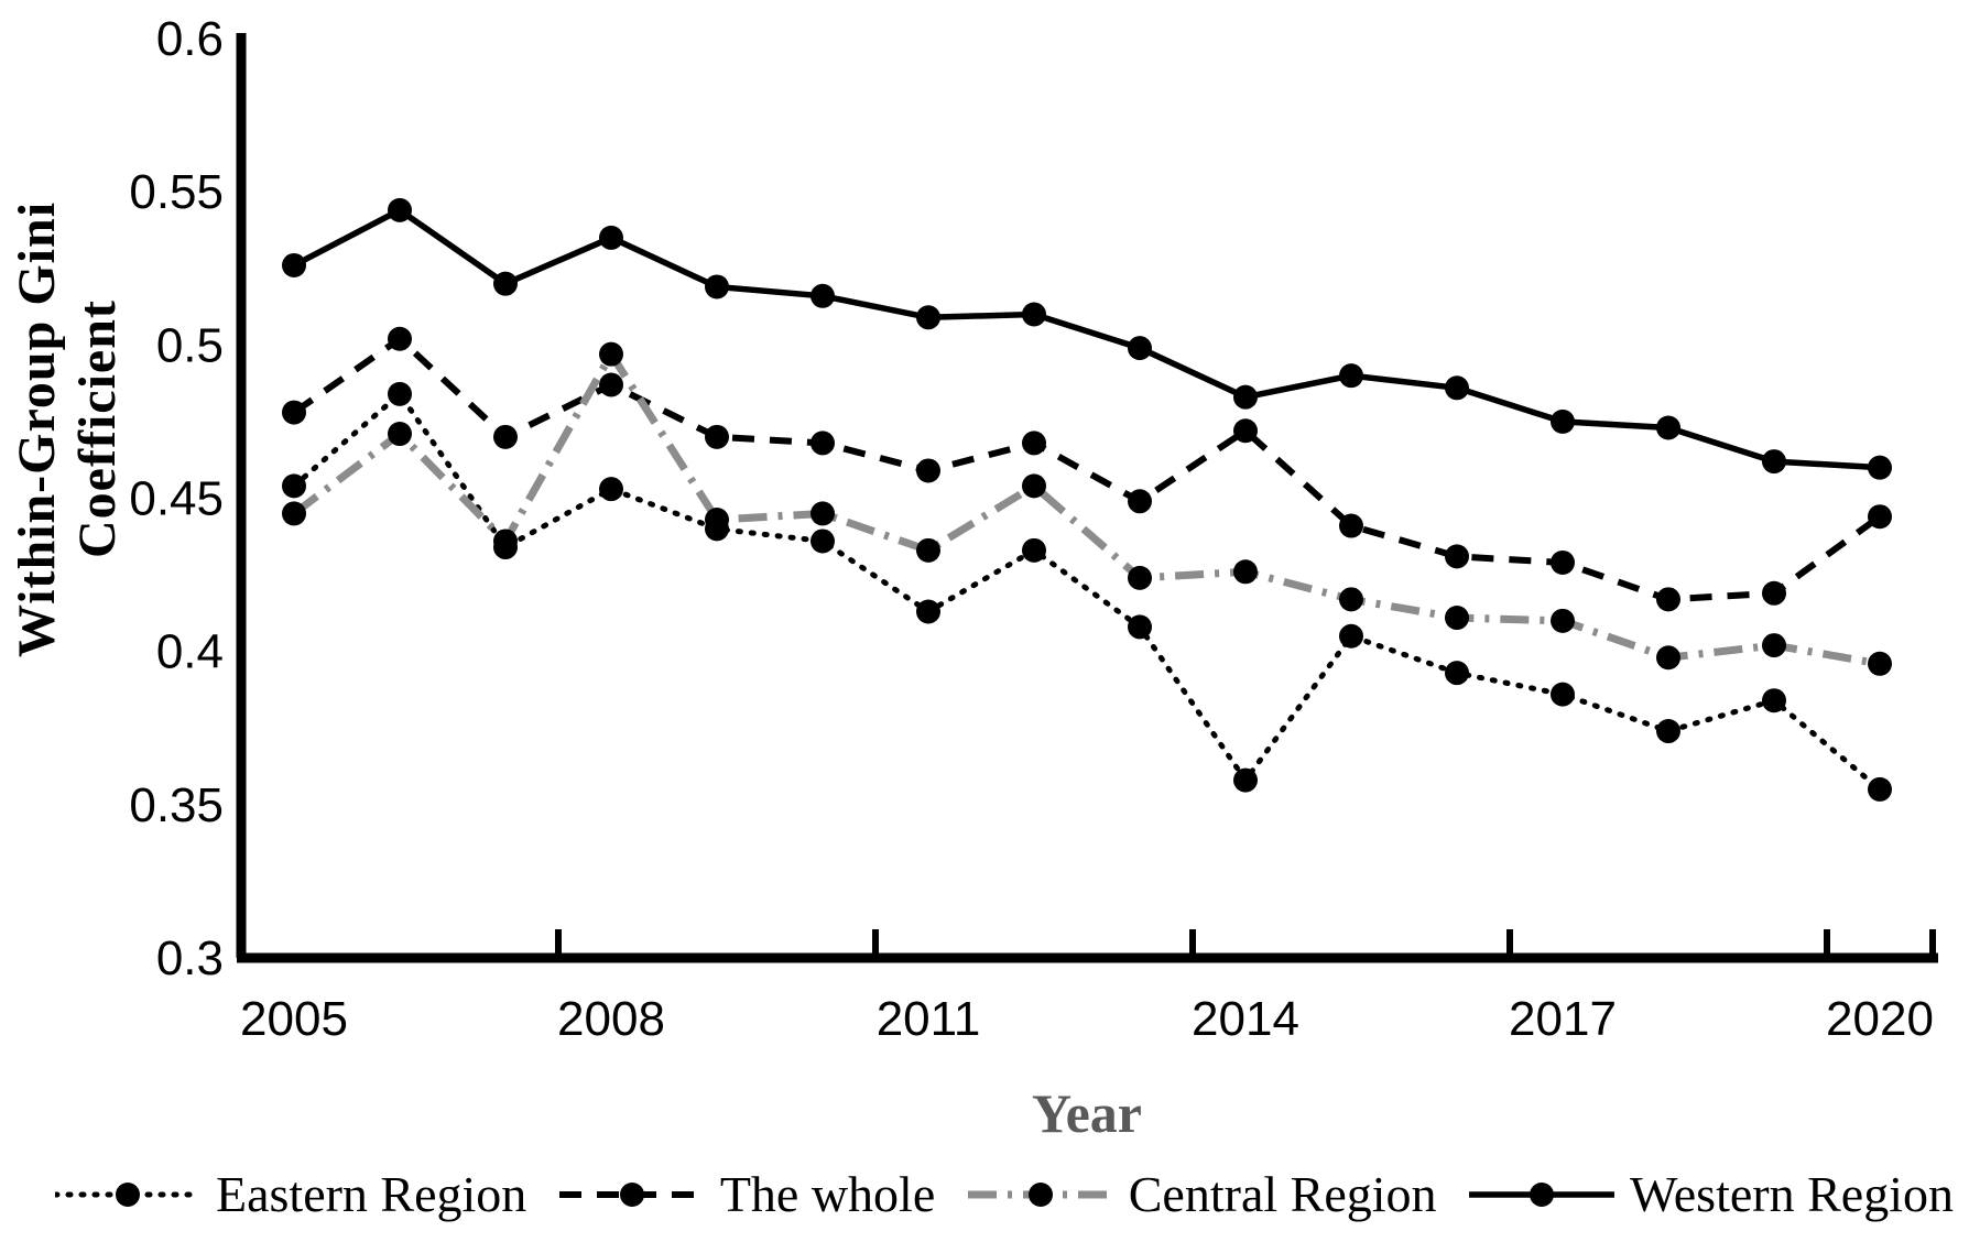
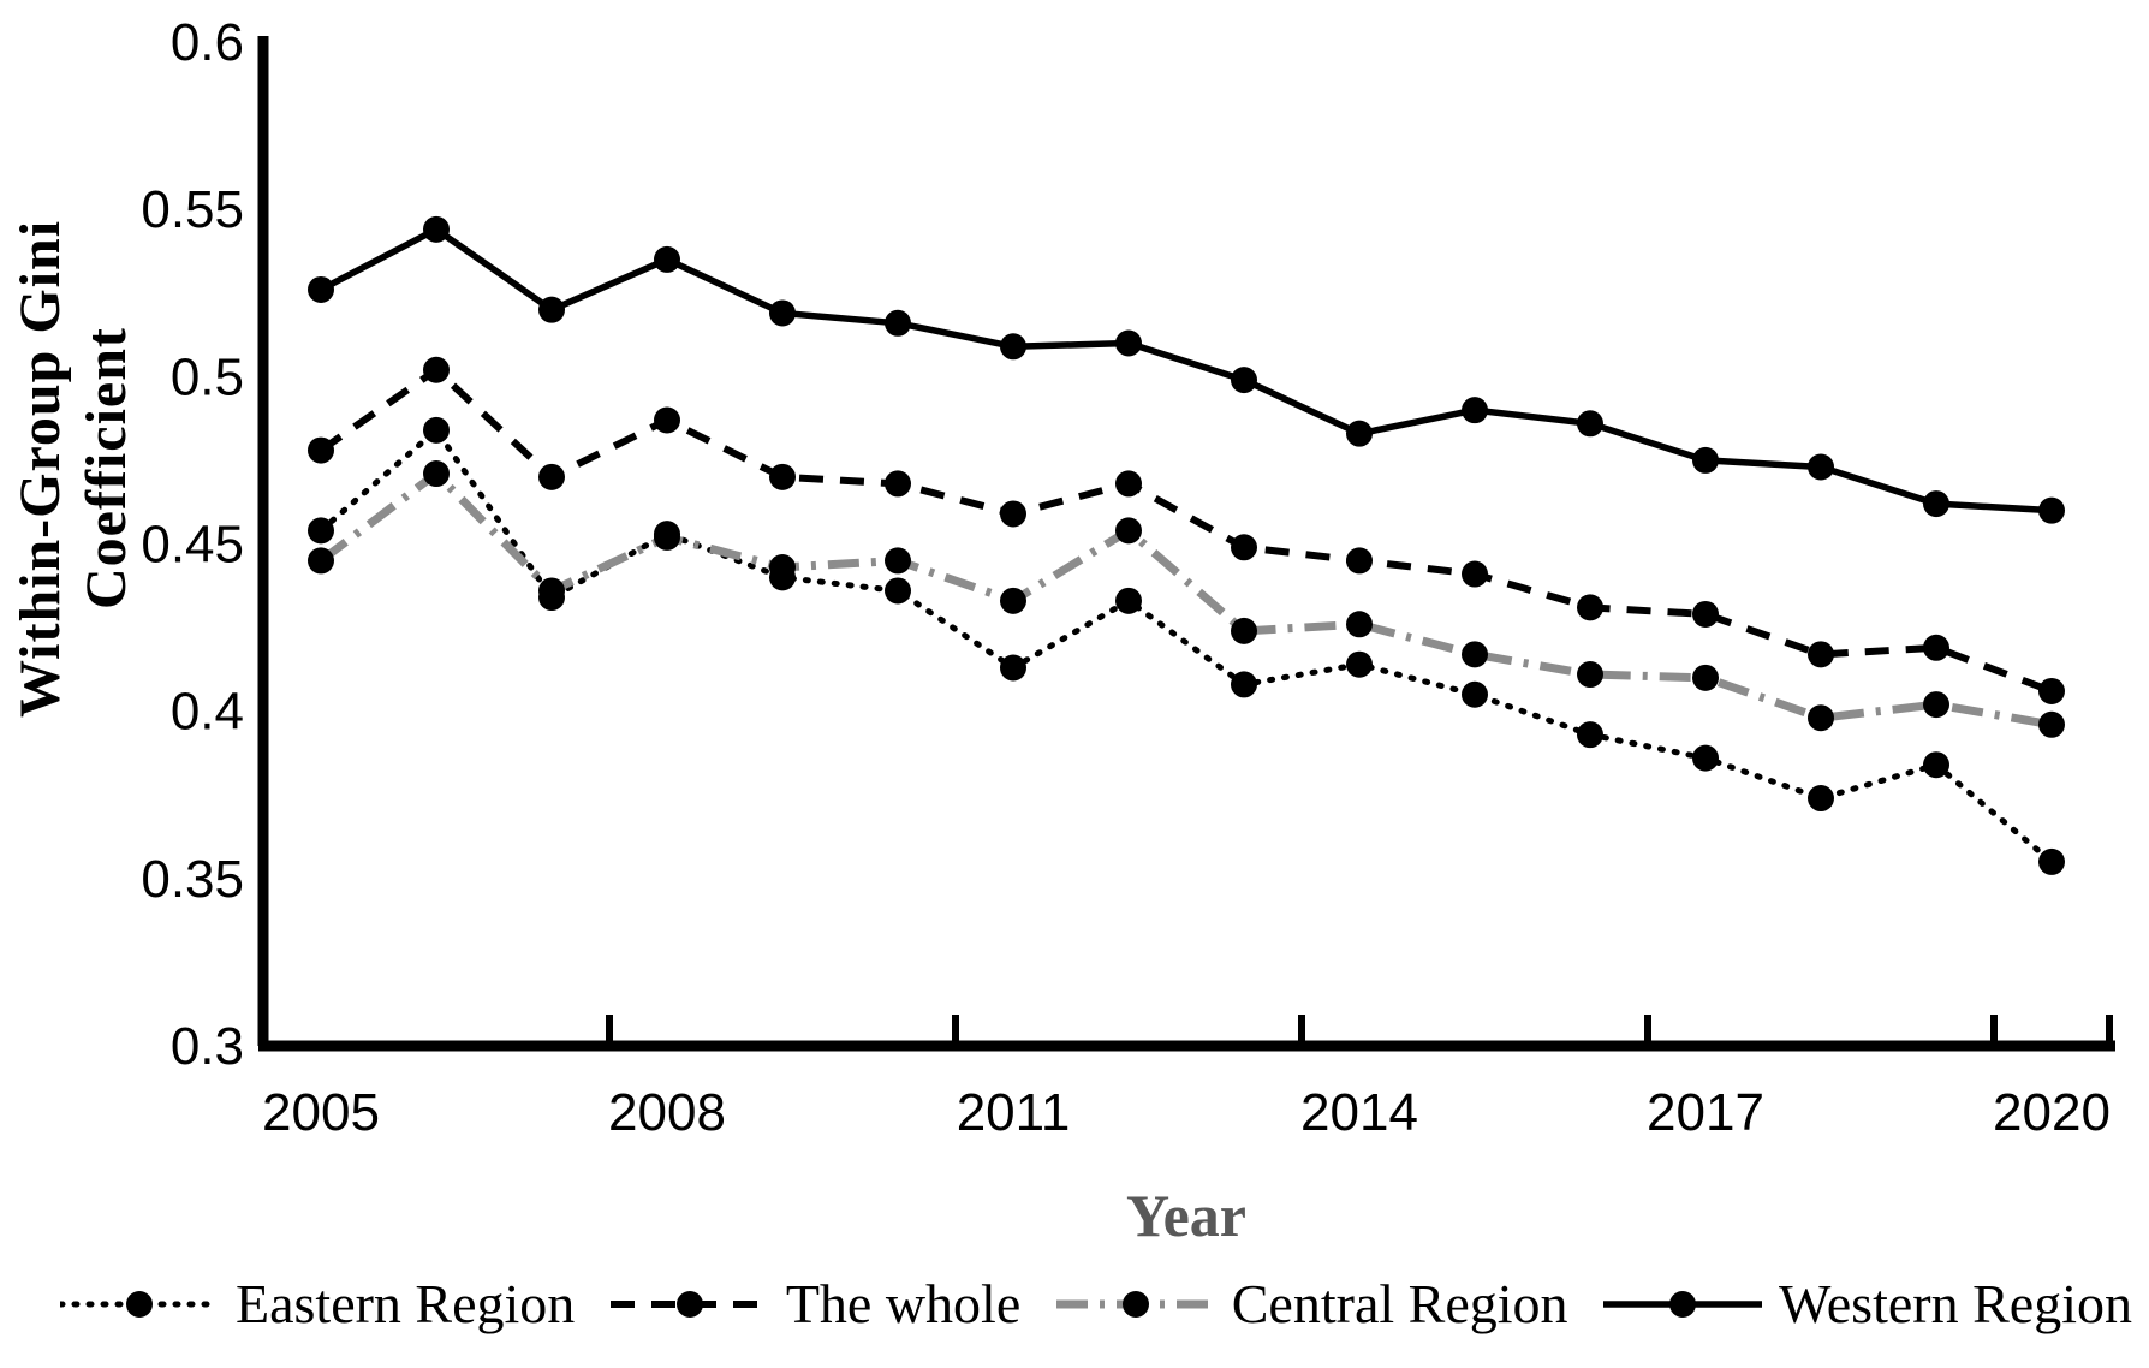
Central Region/2008: 0.497 -> 0.452
Eastern Region/2014: 0.358 -> 0.414
The whole/2014: 0.472 -> 0.445
The whole/2020: 0.444 -> 0.406
